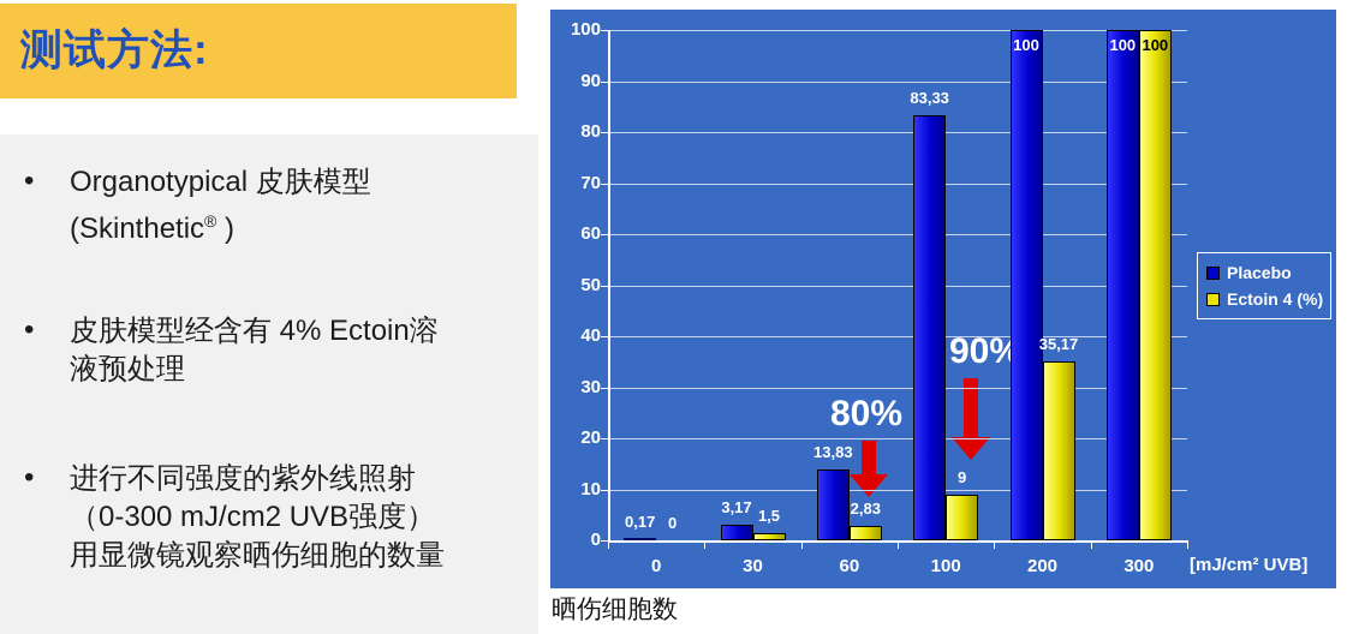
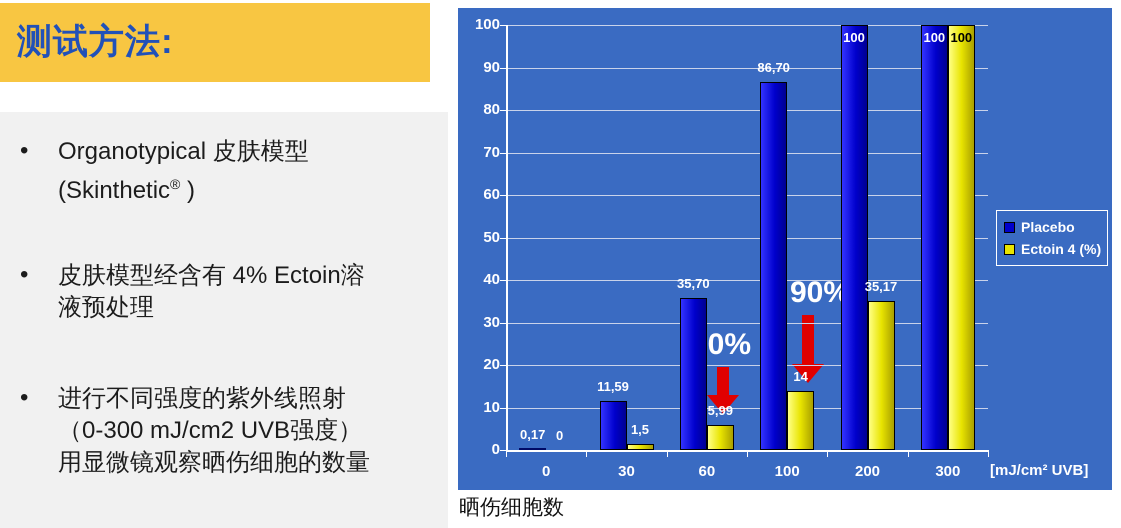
Placebo/30: 3,17 -> 11,59
Placebo/60: 13,83 -> 35,70
Ectoin 4 (%)/60: 2,83 -> 5,99
Placebo/100: 83,33 -> 86,70
Ectoin 4 (%)/100: 9 -> 14
